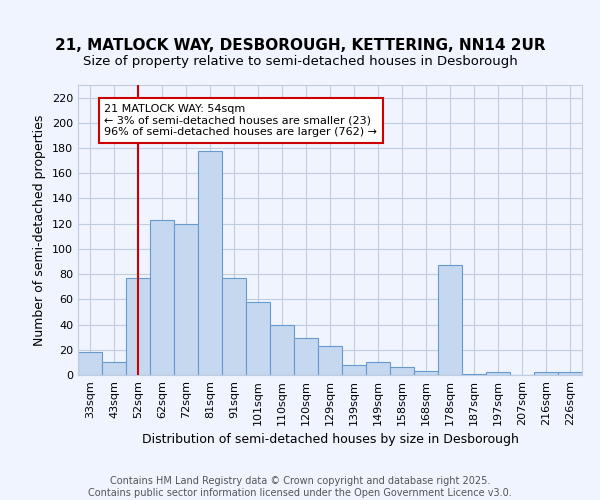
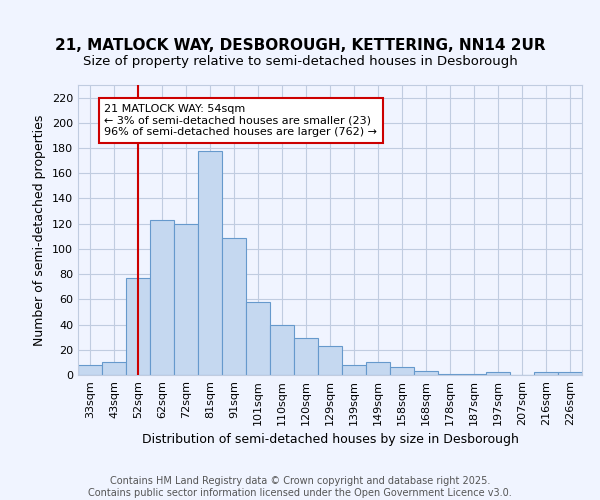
33sqm: 18 -> 8
91sqm: 77 -> 109
178sqm: 87 -> 1
